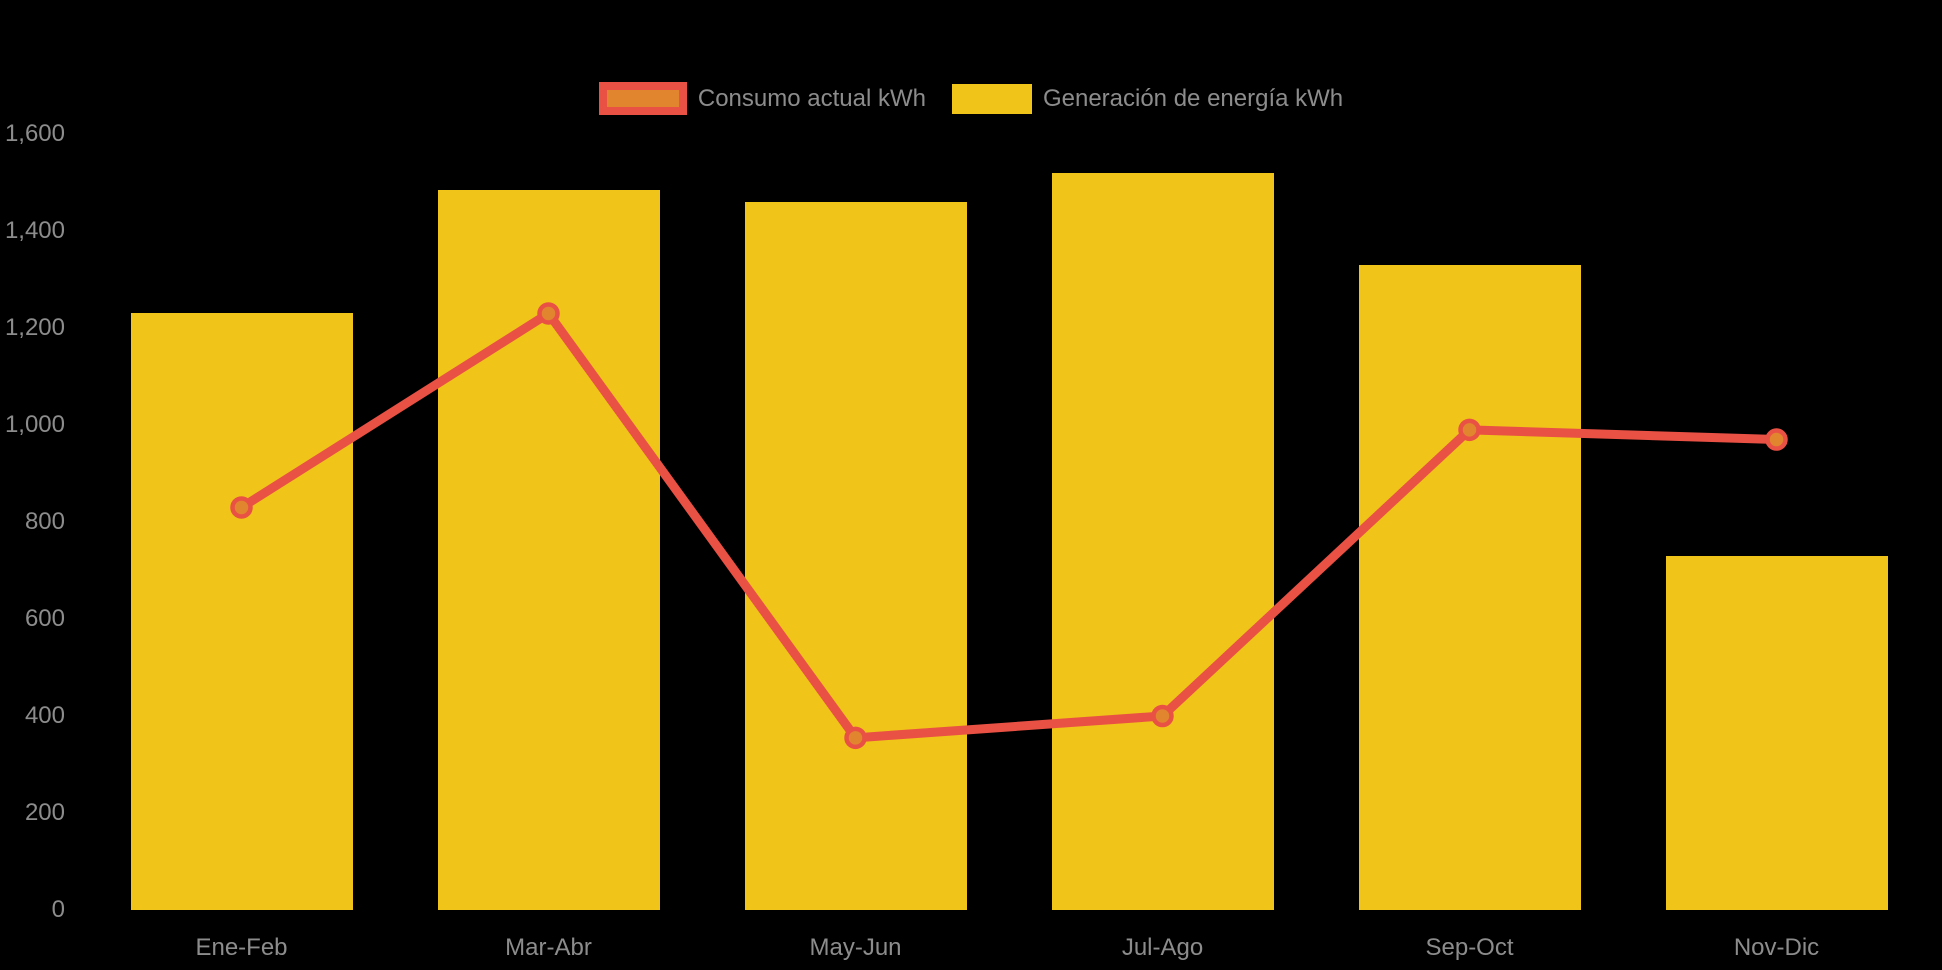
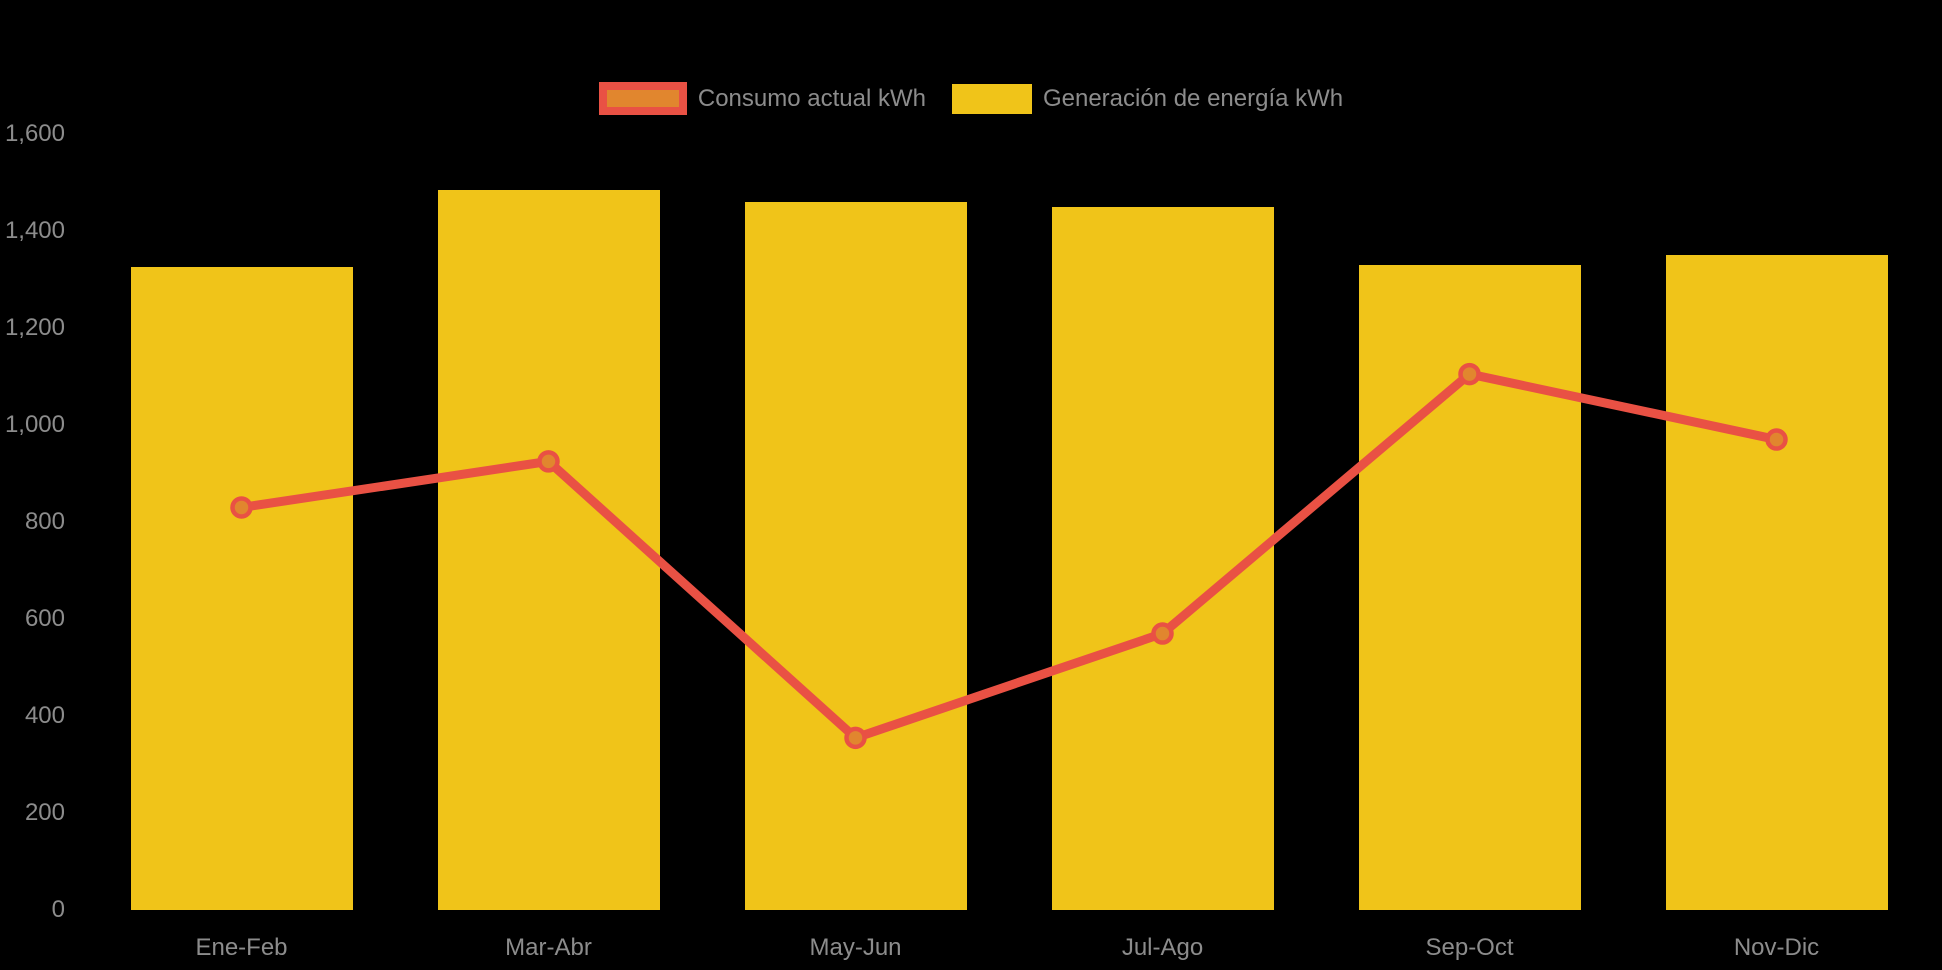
Generación de energía kWh/Ene-Feb: 1230 -> 1320
Consumo actual kWh/Mar-Abr: 1230 -> 920
Consumo actual kWh/Jul-Ago: 400 -> 570
Generación de energía kWh/Jul-Ago: 1520 -> 1450
Consumo actual kWh/Sep-Oct: 990 -> 1100
Generación de energía kWh/Nov-Dic: 730 -> 1350
